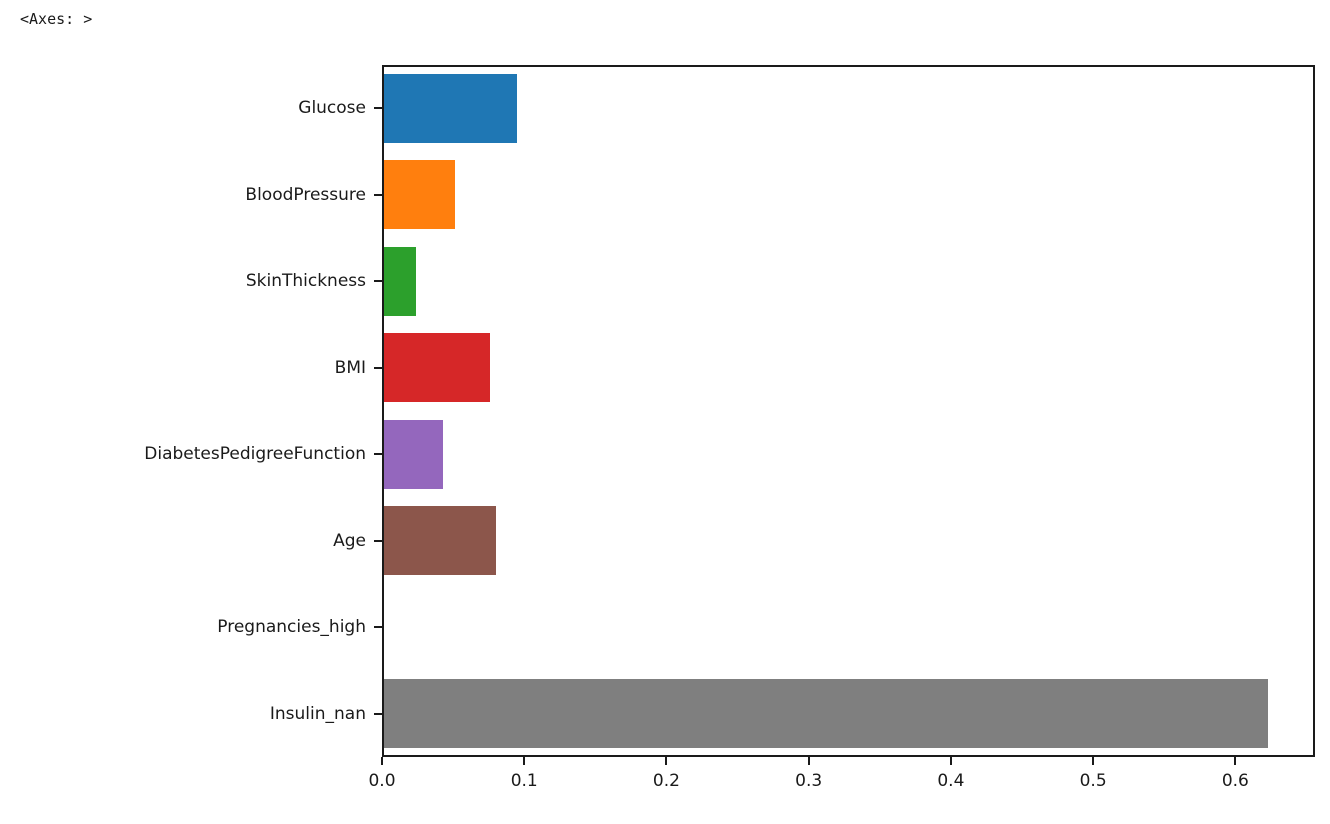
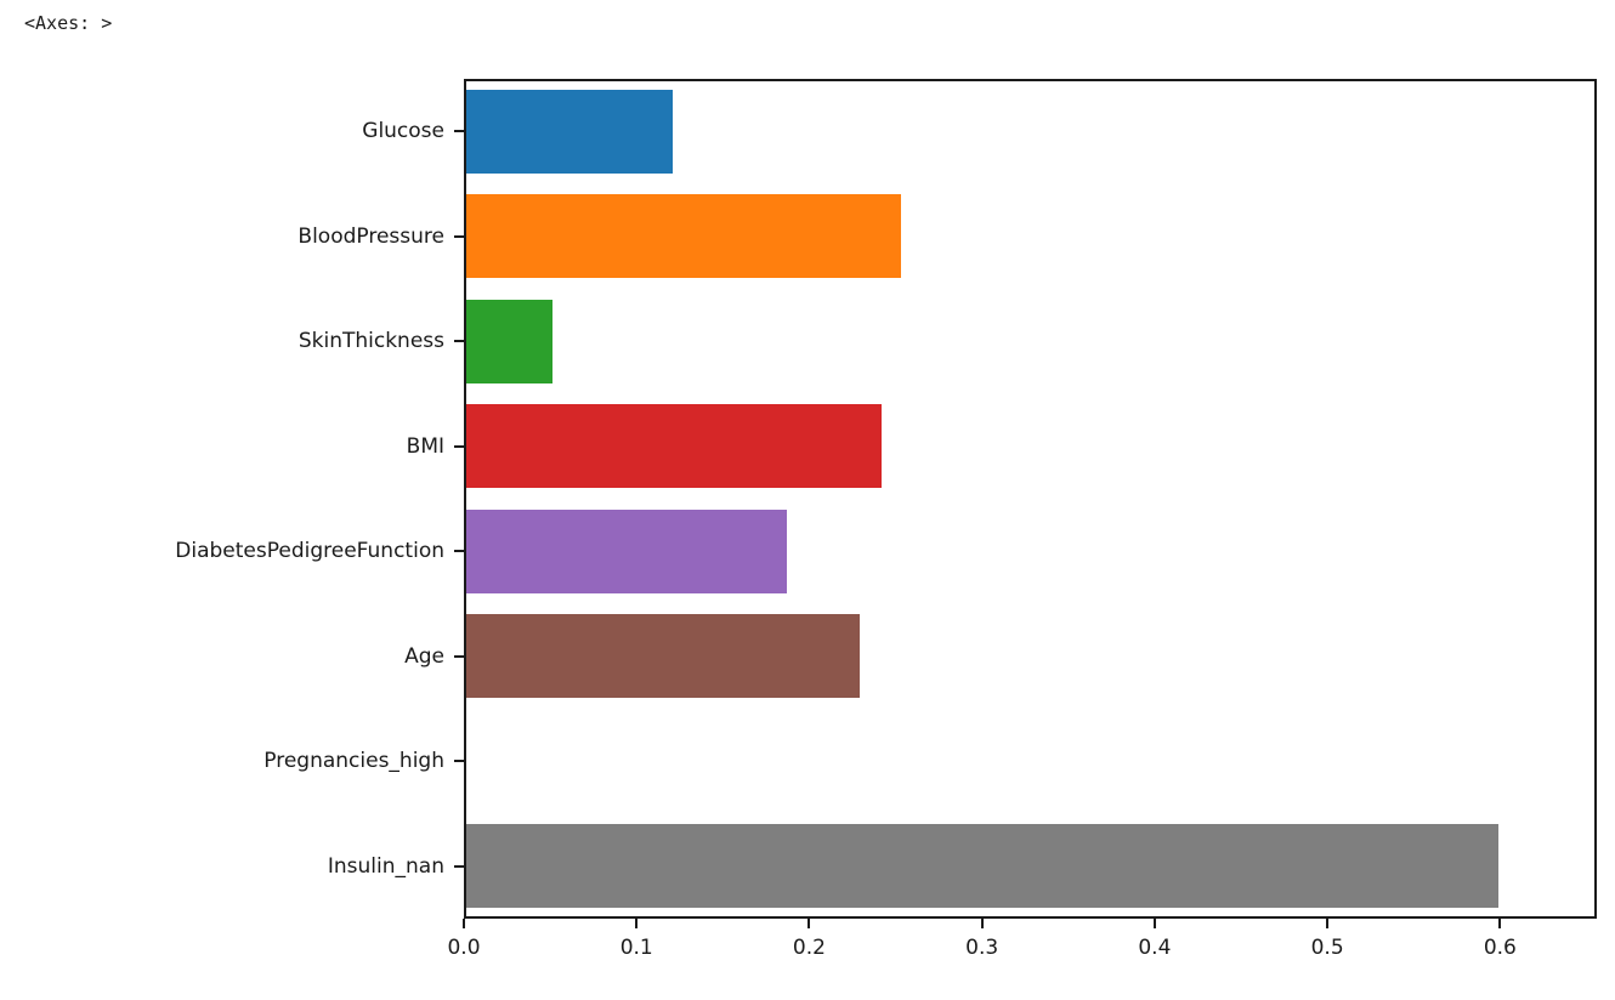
Glucose: 0.095 -> 0.121
BloodPressure: 0.051 -> 0.253
SkinThickness: 0.024 -> 0.051
BMI: 0.076 -> 0.242
DiabetesPedigreeFunction: 0.043 -> 0.187
Age: 0.080 -> 0.229
Insulin_nan: 0.623 -> 0.599
